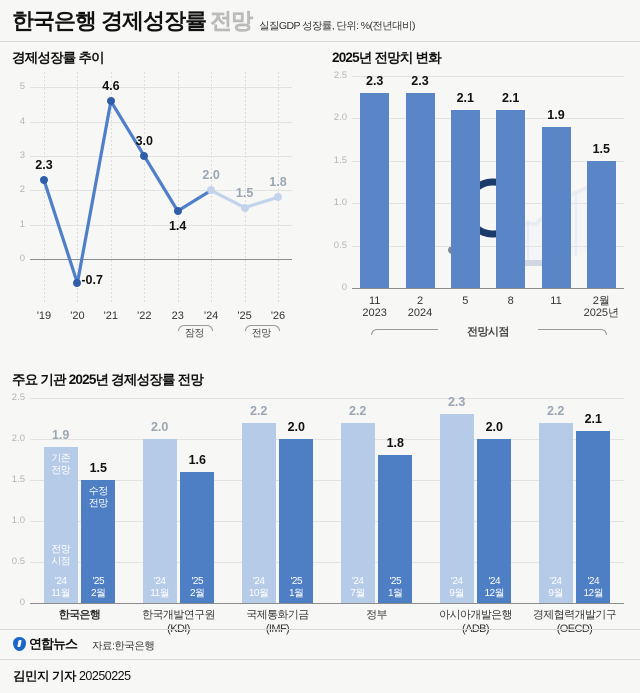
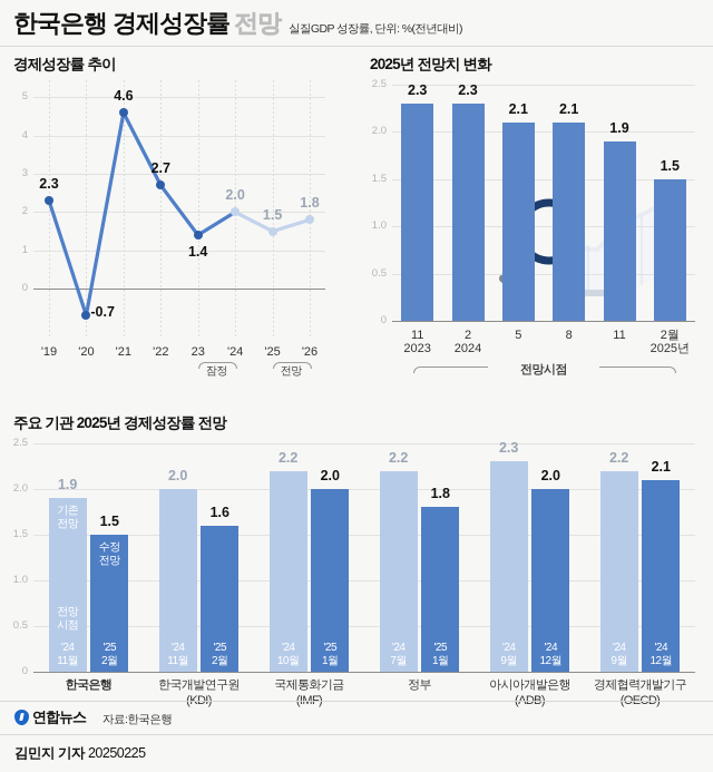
경제성장률 추이/'22: 3.0 -> 2.7
